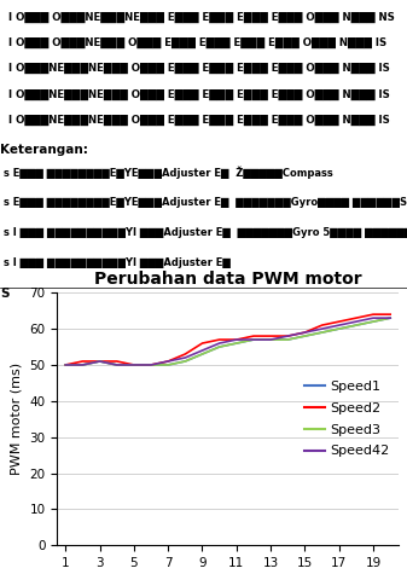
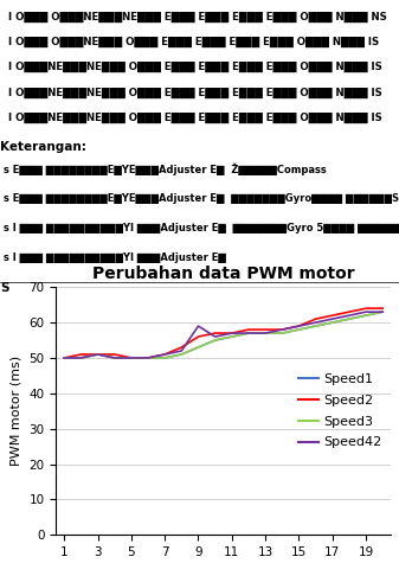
Speed42/9: 54 -> 59
